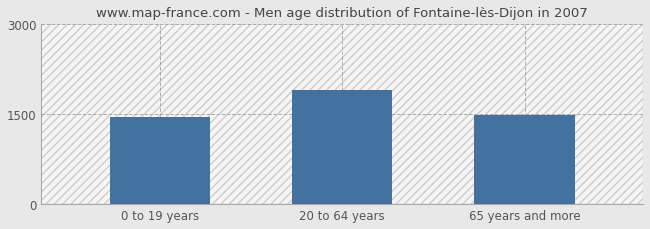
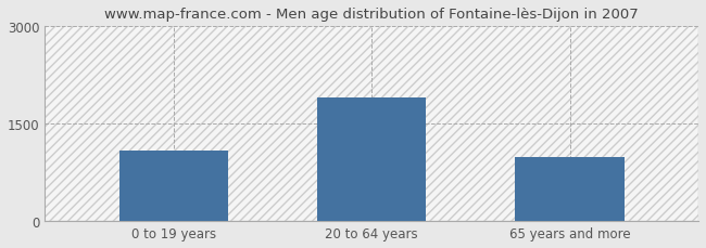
0 to 19 years: 1460 -> 1080
65 years and more: 1480 -> 990
